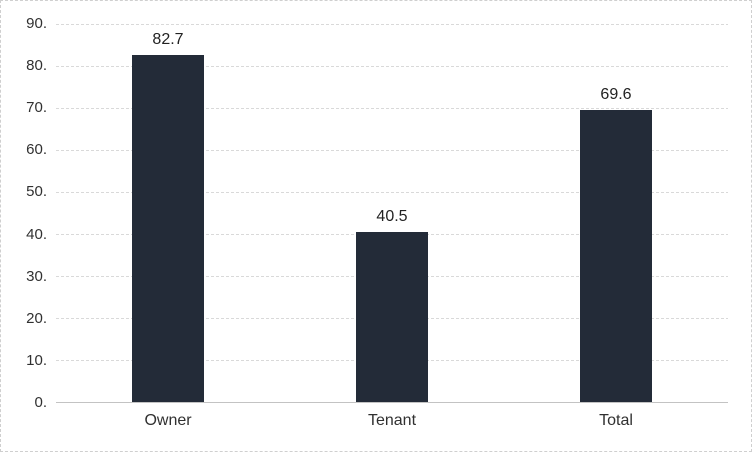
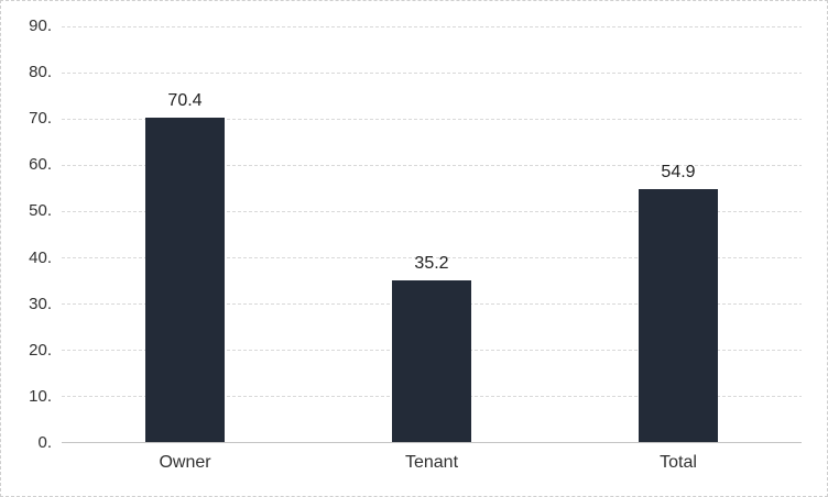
Owner: 82.7 -> 70.4
Tenant: 40.5 -> 35.2
Total: 69.6 -> 54.9
